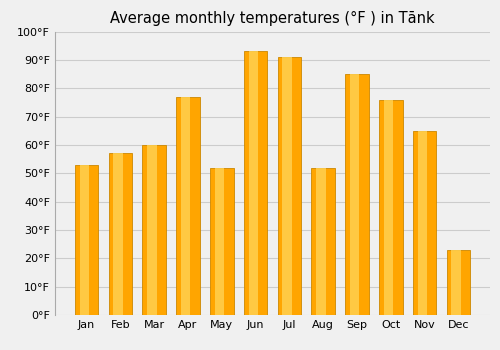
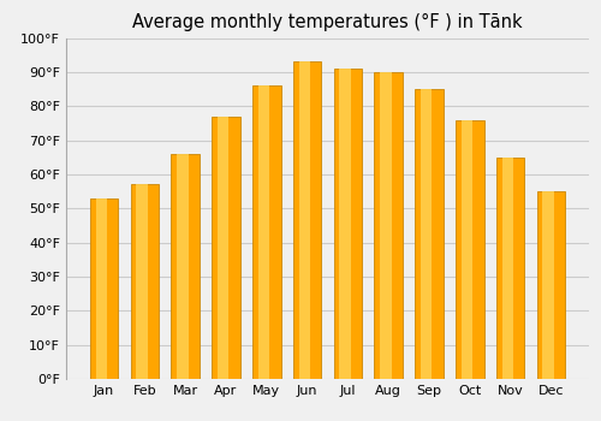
Mar: 60°F -> 66°F
May: 52°F -> 86°F
Aug: 52°F -> 90°F
Dec: 23°F -> 55°F
